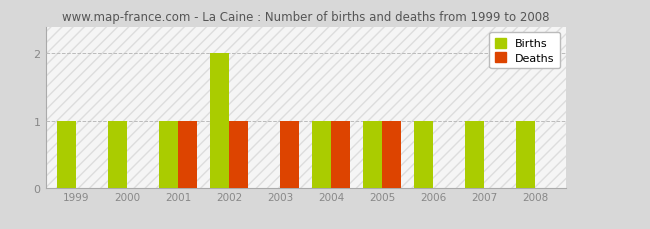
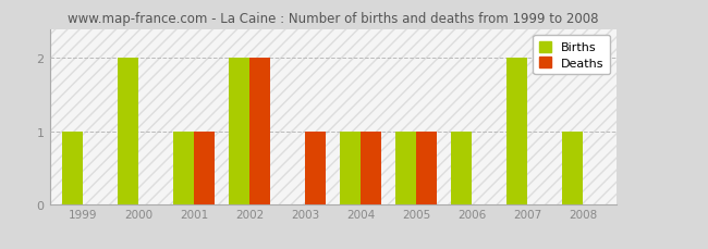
Births/2000: 1 -> 2
Deaths/2002: 1 -> 2
Births/2007: 1 -> 2
